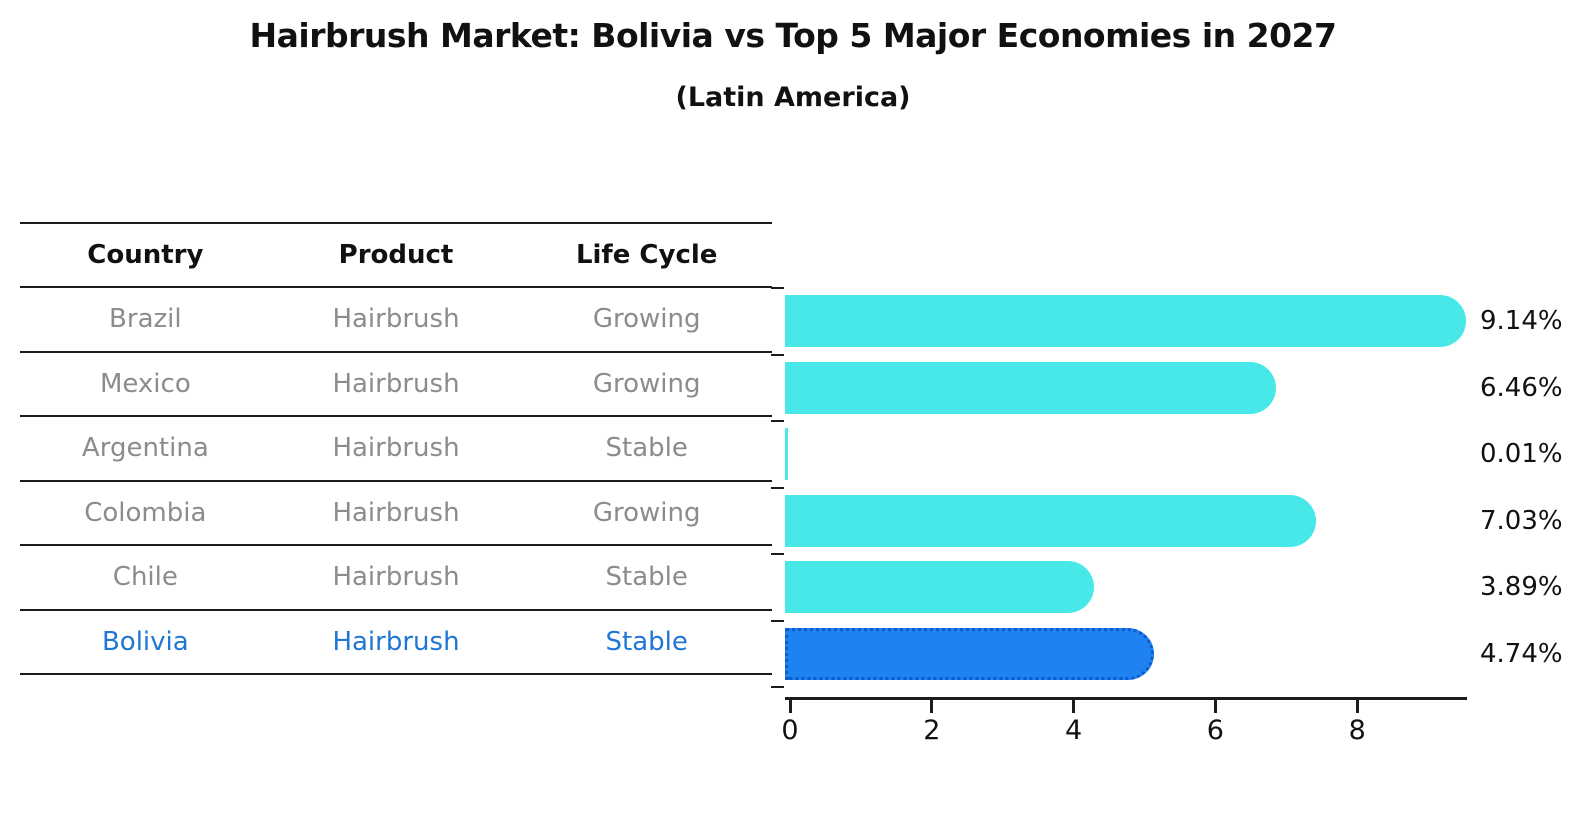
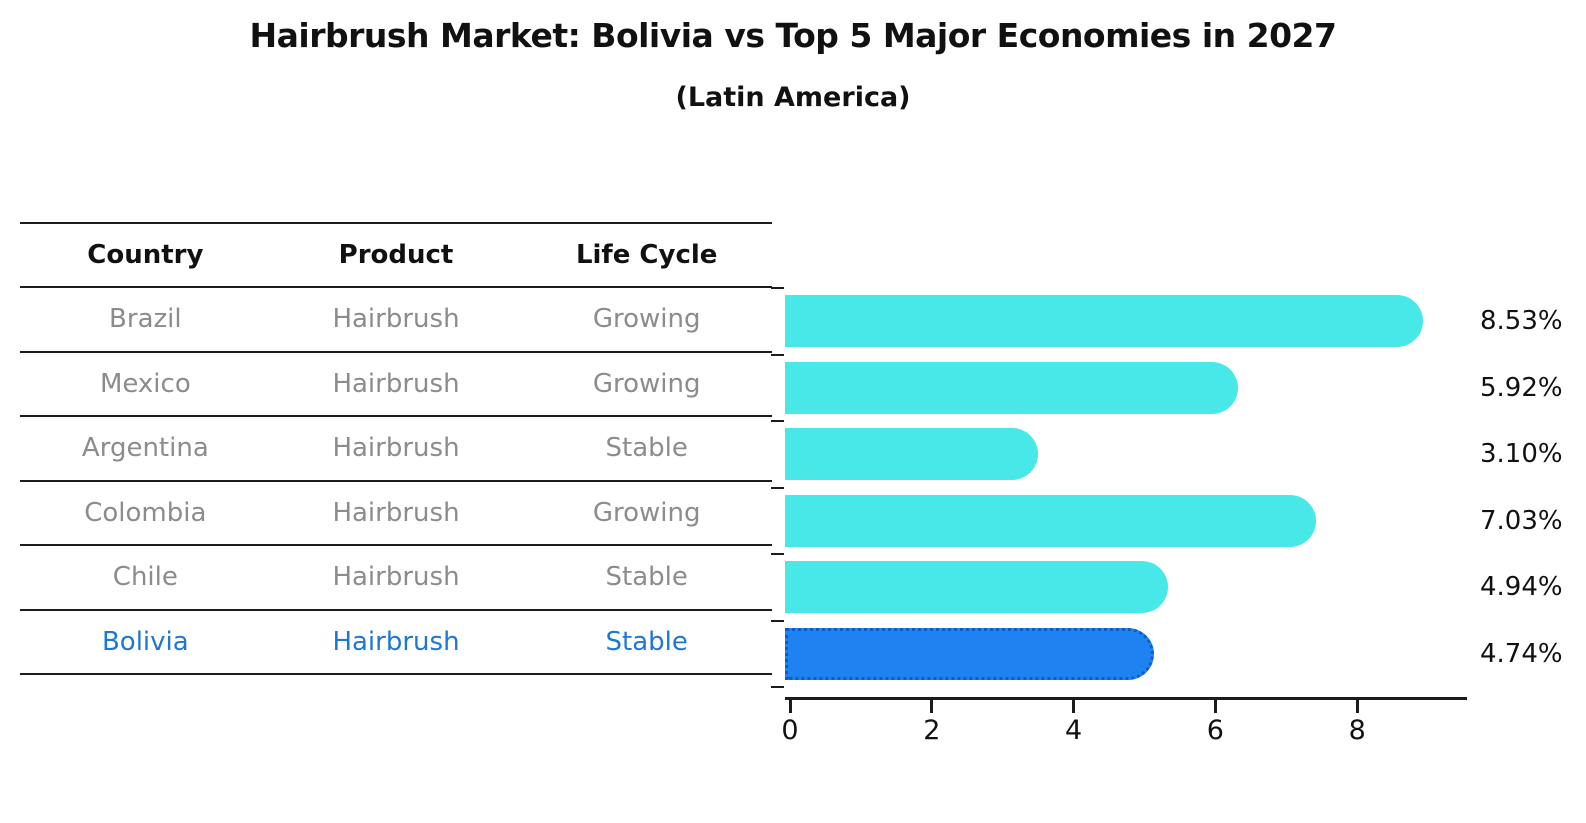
Brazil: 9.14% -> 8.53%
Mexico: 6.46% -> 5.92%
Argentina: 0.01% -> 3.10%
Chile: 3.89% -> 4.94%
